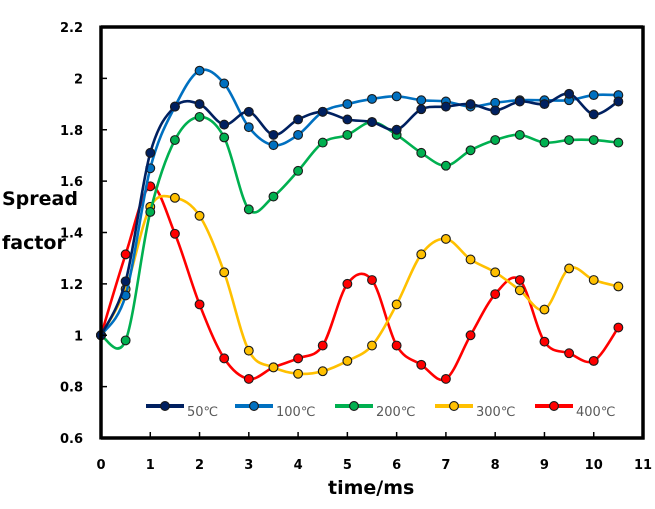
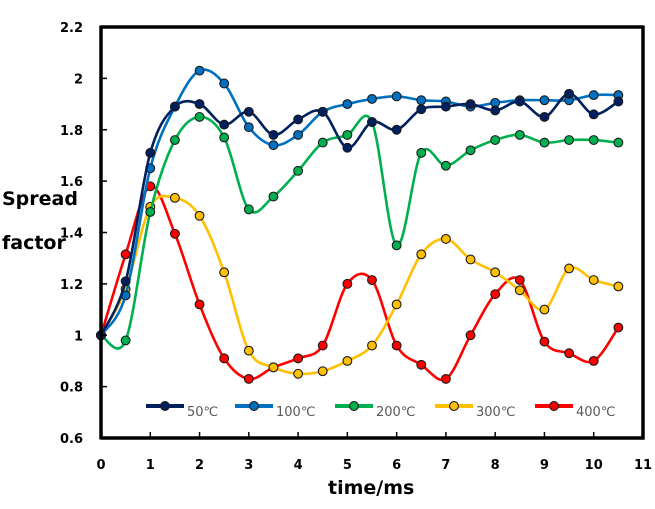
50℃/5: 1.84 -> 1.73
200℃/6: 1.78 -> 1.35
50℃/9: 1.90 -> 1.85
